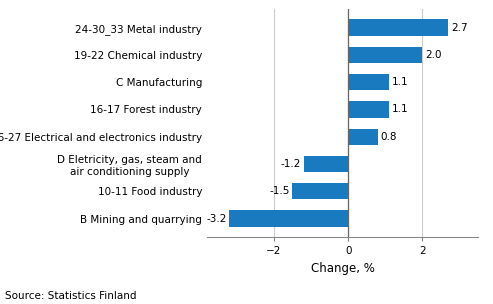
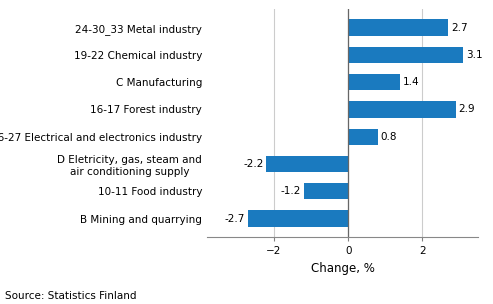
19-22 Chemical industry: 2.0 -> 3.1
C Manufacturing: 1.1 -> 1.4
16-17 Forest industry: 1.1 -> 2.9
D Eletricity, gas, steam and air conditioning supply: -1.2 -> -2.2
10-11 Food industry: -1.5 -> -1.2
B Mining and quarrying: -3.2 -> -2.7
